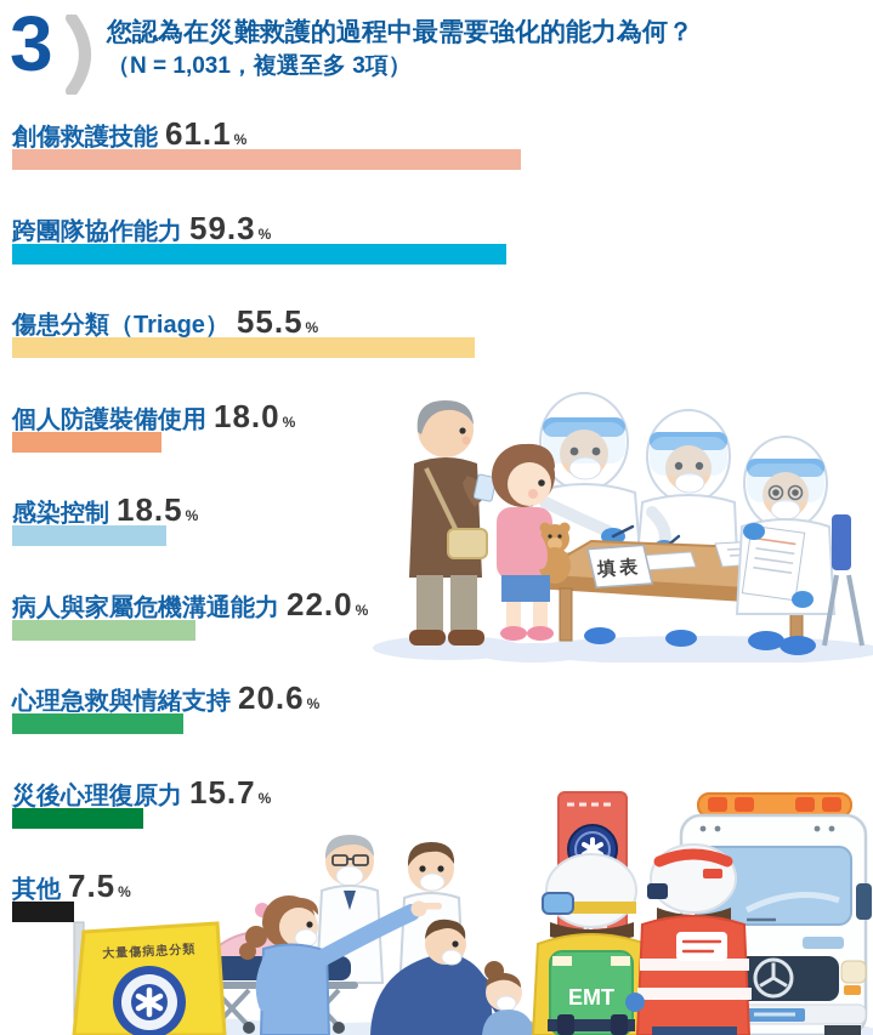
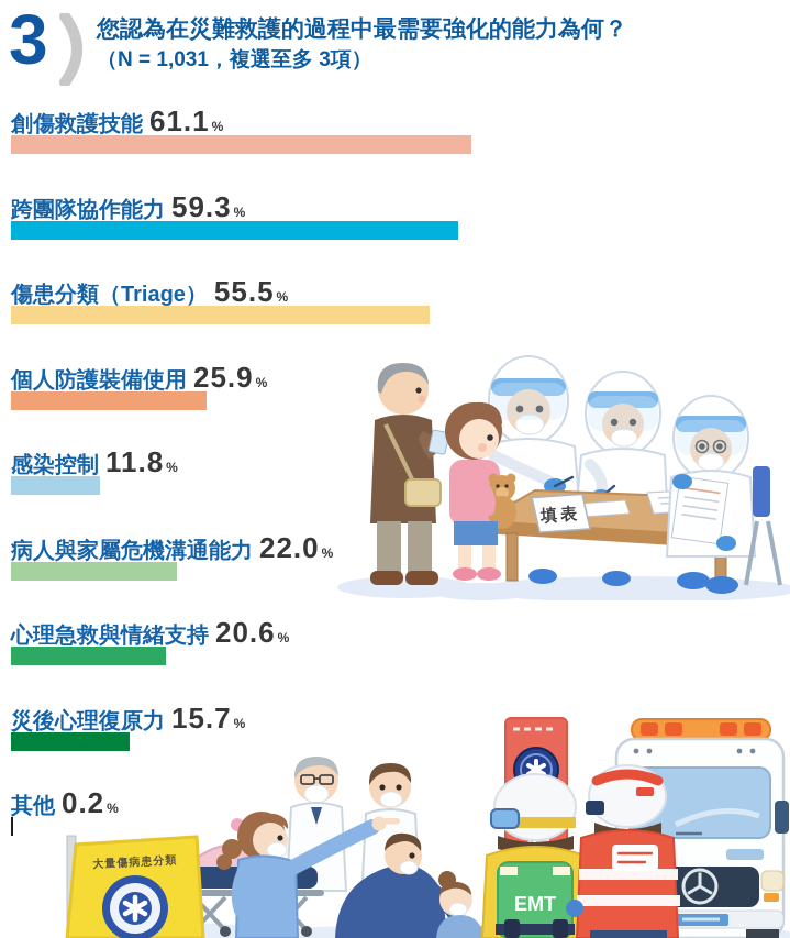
個人防護裝備使用: 18.0 -> 25.9
感染控制: 18.5 -> 11.8
其他: 7.5 -> 0.2
